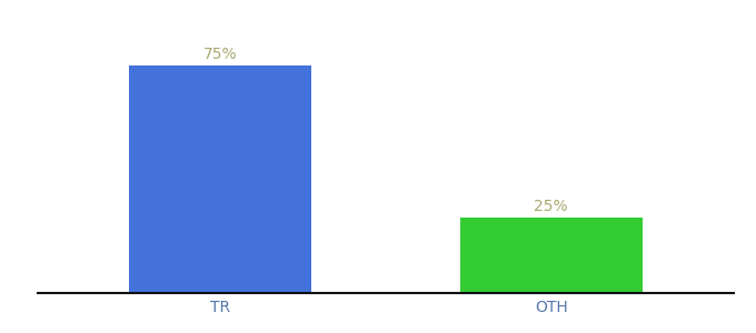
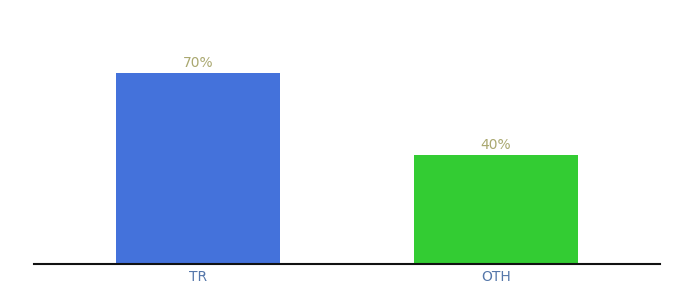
TR: 75% -> 70%
OTH: 25% -> 40%
